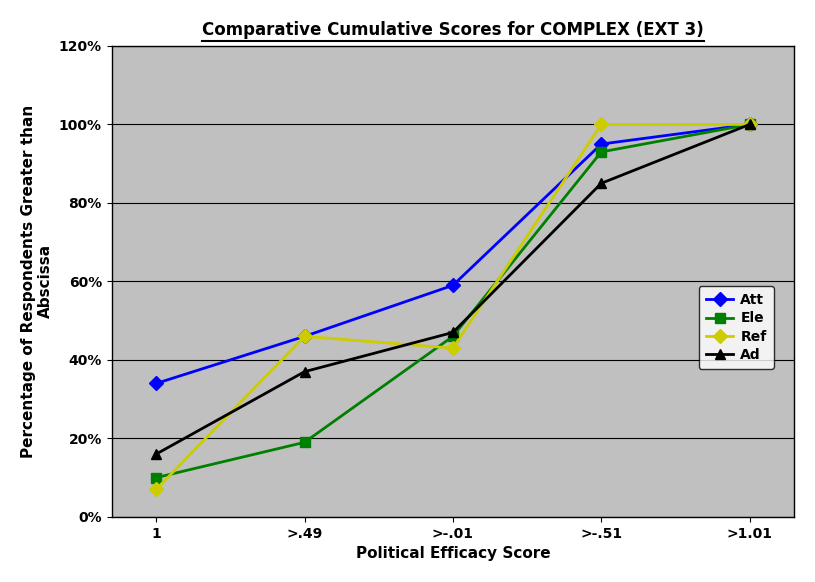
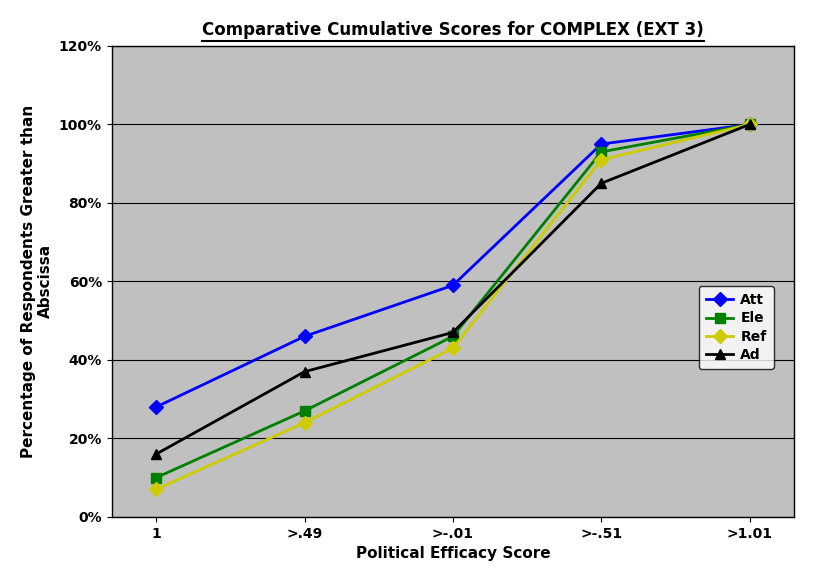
Att/1: 34% -> 28%
Ele/>.49: 19% -> 27%
Ref/>.49: 46% -> 24%
Ref/>-.51: 100% -> 91%
